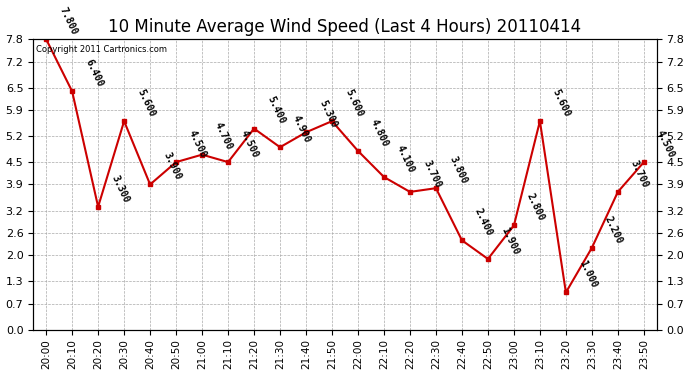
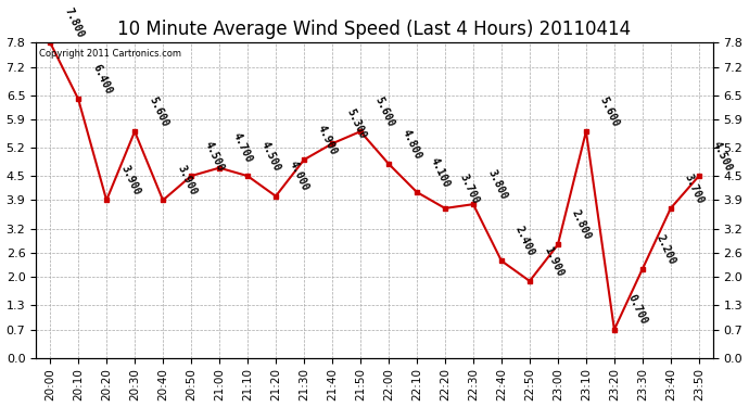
20:20: 3.300 -> 3.900
21:20: 5.400 -> 4.000
23:20: 1.000 -> 0.700
